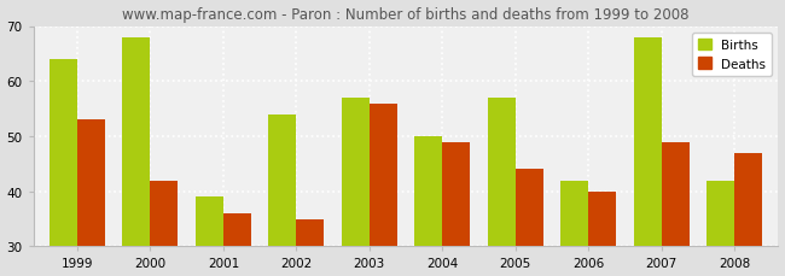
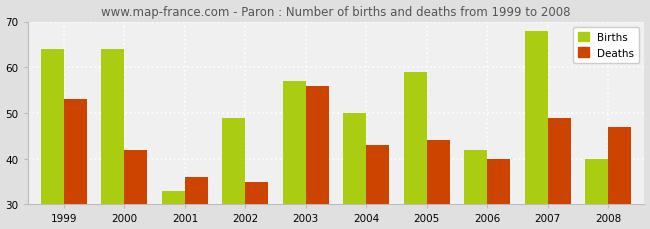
Births/2000: 68 -> 64
Births/2001: 39 -> 33
Births/2002: 54 -> 49
Deaths/2004: 49 -> 43
Births/2005: 57 -> 59
Births/2008: 42 -> 40
